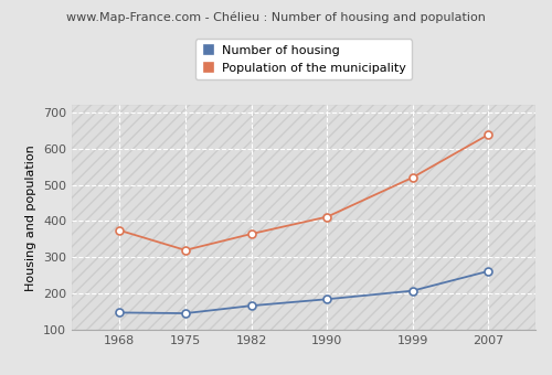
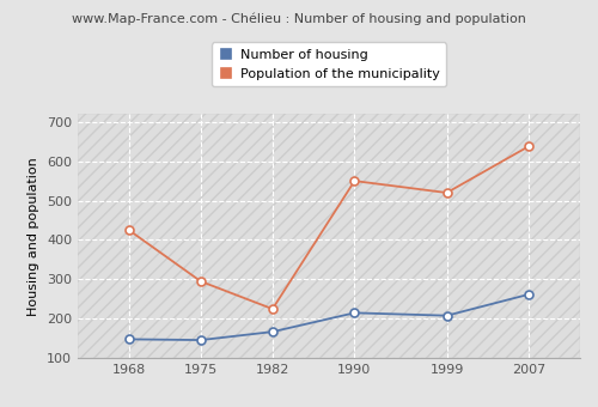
Population of the municipality/1968: 375 -> 425
Population of the municipality/1975: 320 -> 295
Population of the municipality/1982: 365 -> 225
Number of housing/1990: 185 -> 215
Population of the municipality/1990: 412 -> 550
